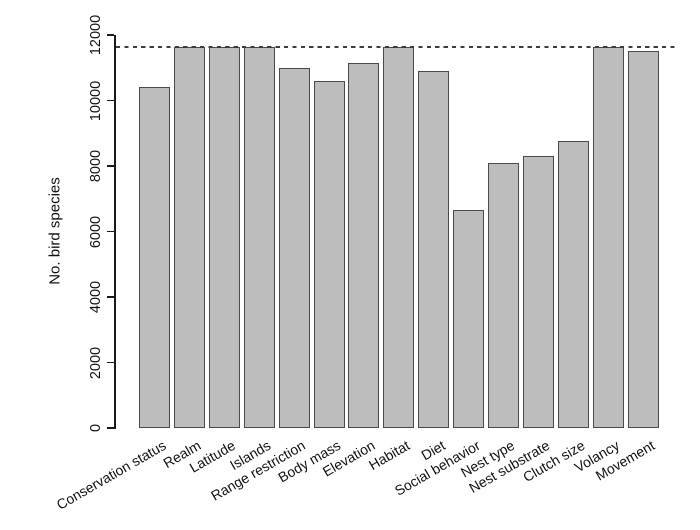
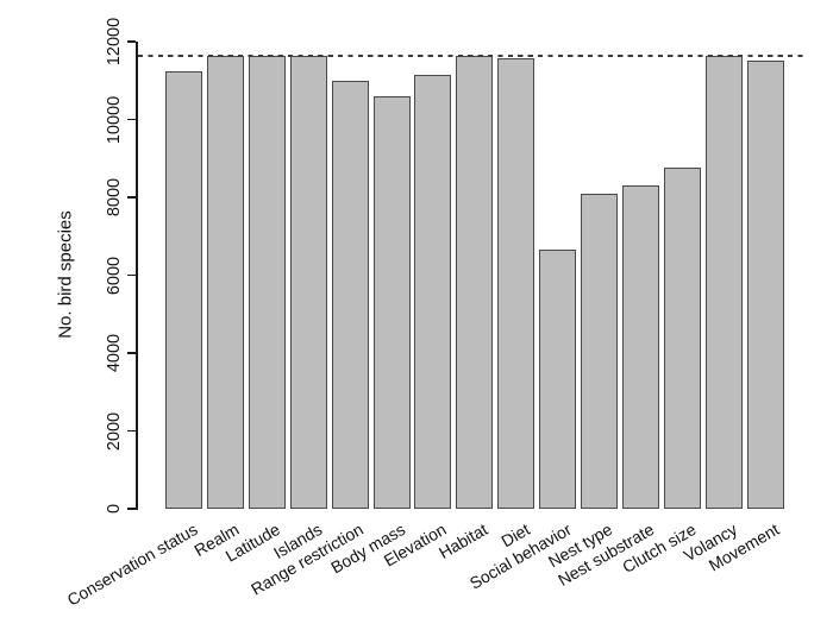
Conservation status: 10400 -> 11200
Diet: 10900 -> 11600
